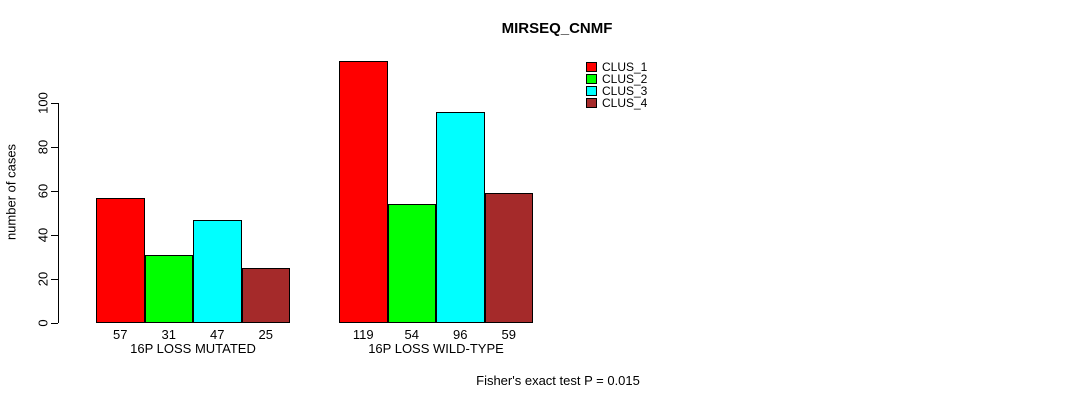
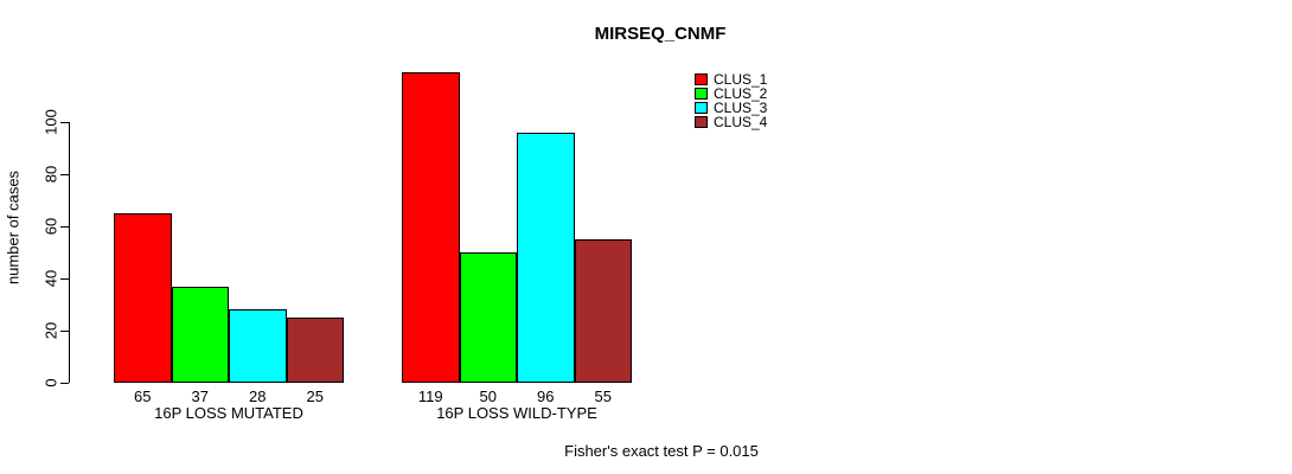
CLUS_1/16P LOSS MUTATED: 57 -> 65
CLUS_2/16P LOSS MUTATED: 31 -> 37
CLUS_3/16P LOSS MUTATED: 47 -> 28
CLUS_2/16P LOSS WILD-TYPE: 54 -> 50
CLUS_4/16P LOSS WILD-TYPE: 59 -> 55
